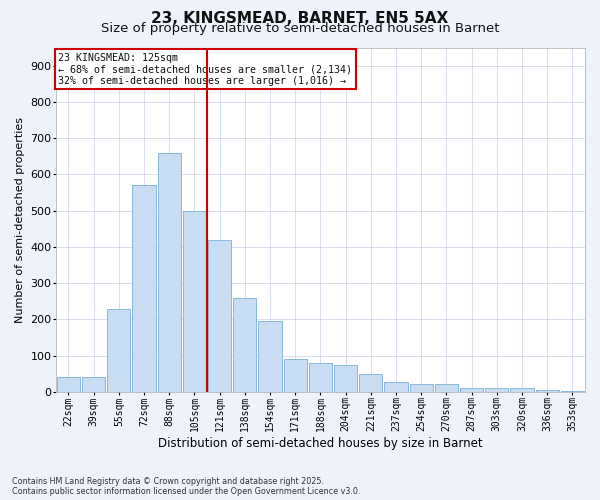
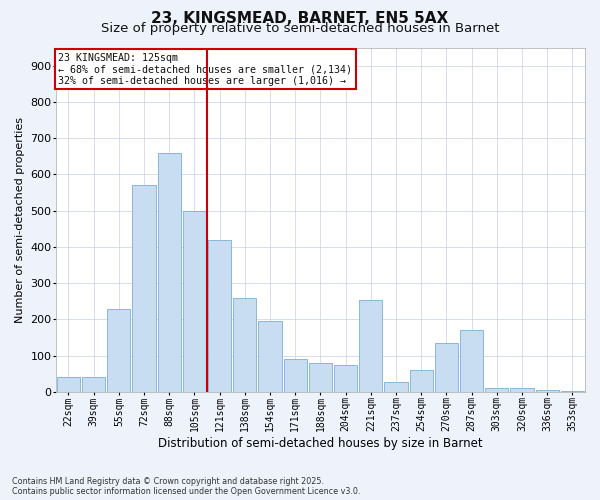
221sqm: 50 -> 255
254sqm: 22 -> 60
270sqm: 22 -> 135
287sqm: 12 -> 170
